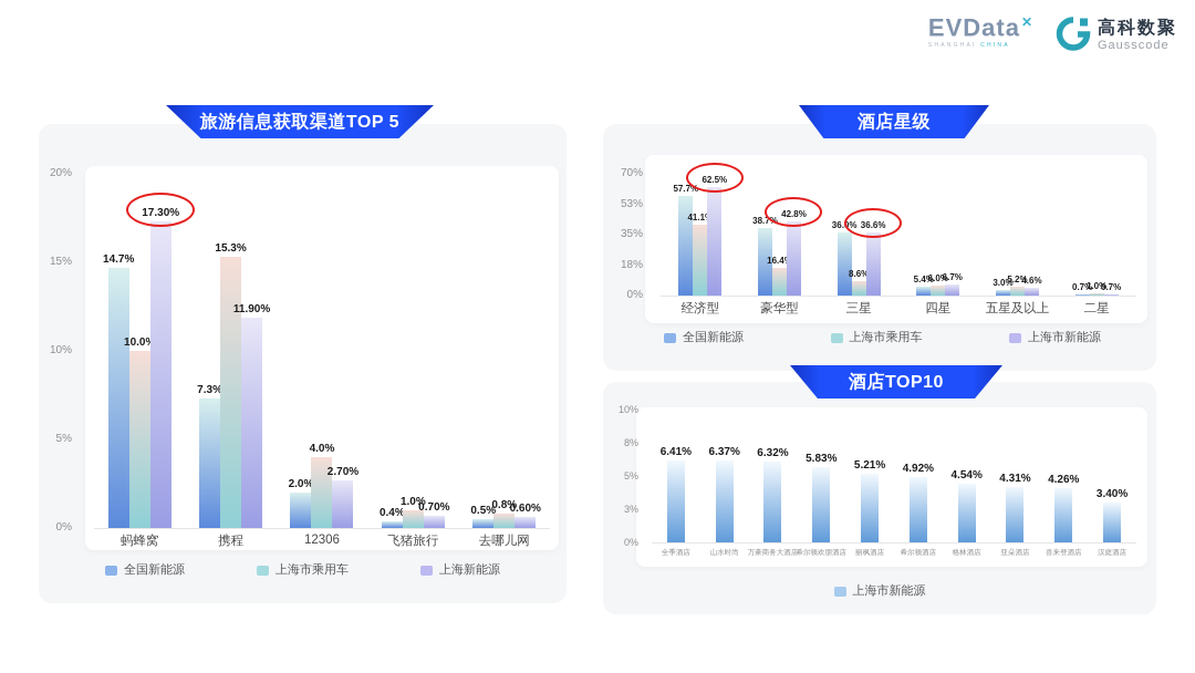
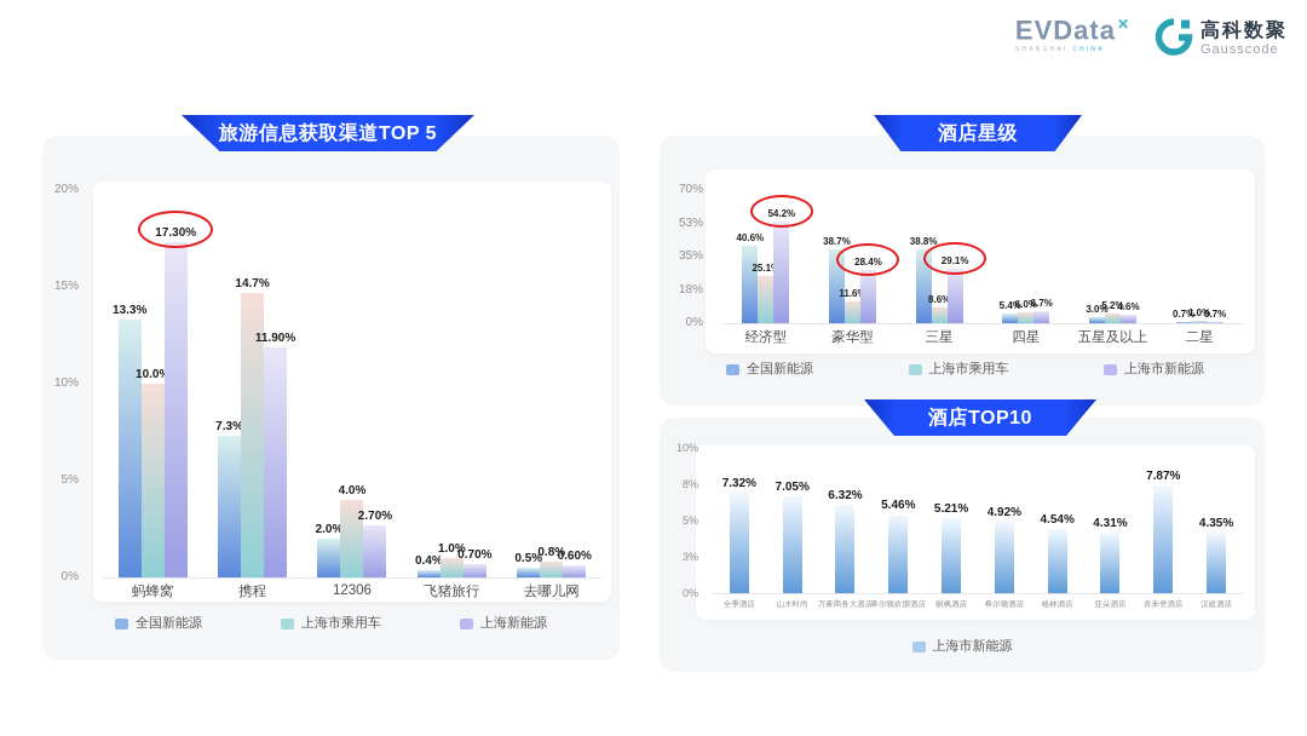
旅游信息获取渠道TOP 5/全国新能源/蚂蜂窝: 14.7% -> 13.3%
旅游信息获取渠道TOP 5/上海市乘用车/携程: 15.3% -> 14.7%
酒店星级/全国新能源/经济型: 57.7% -> 40.6%
酒店星级/上海市乘用车/经济型: 41.1% -> 25.1%
酒店星级/上海市新能源/经济型: 62.5% -> 54.2%
酒店星级/上海市乘用车/豪华型: 16.4% -> 11.6%
酒店星级/上海市新能源/豪华型: 42.8% -> 28.4%
酒店星级/全国新能源/三星: 36.0% -> 38.8%
酒店星级/上海市新能源/三星: 36.6% -> 29.1%
酒店TOP10/全季酒店: 6.41% -> 7.32%
酒店TOP10/山水时尚: 6.37% -> 7.05%
酒店TOP10/希尔顿欢朋酒店: 5.83% -> 5.46%
酒店TOP10/喜来登酒店: 4.26% -> 7.87%
酒店TOP10/汉庭酒店: 3.40% -> 4.35%
